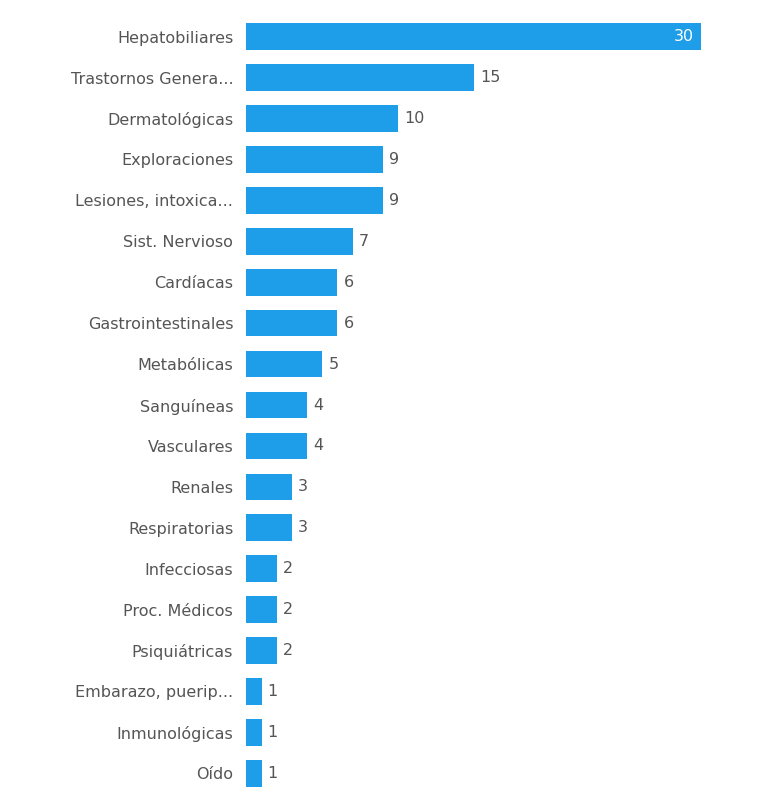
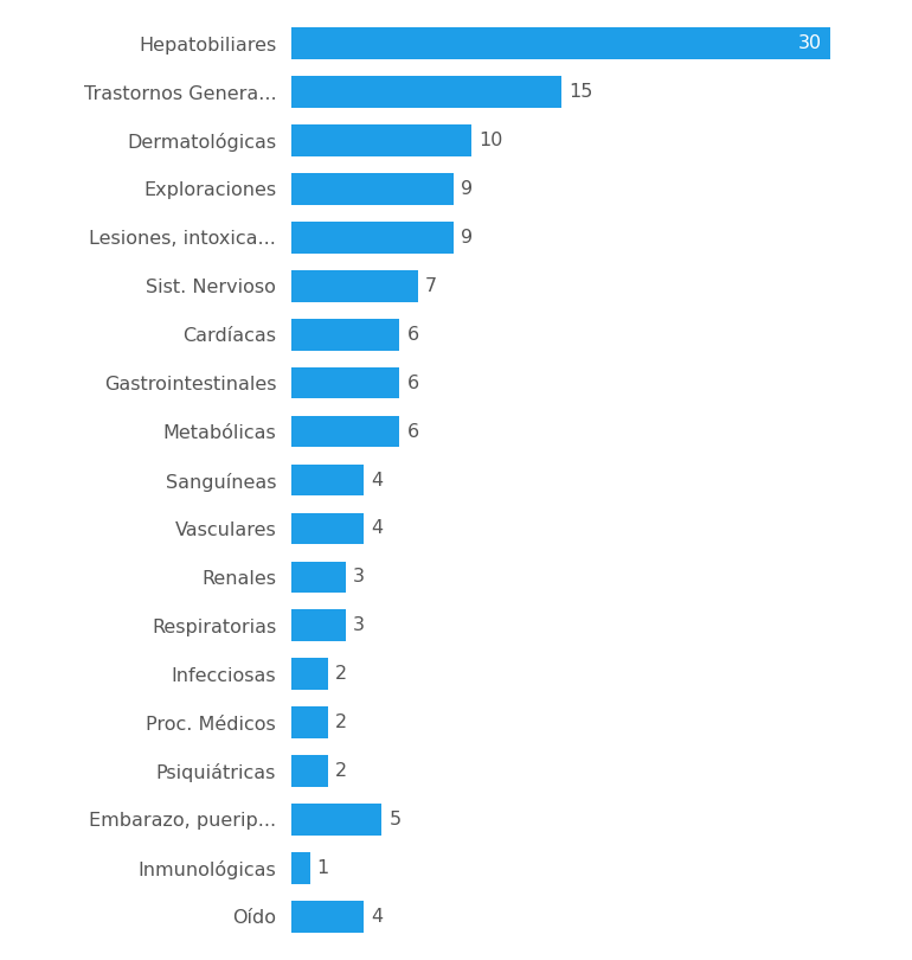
Metabólicas: 5 -> 6
Embarazo, puerip...: 1 -> 5
Oído: 1 -> 4
